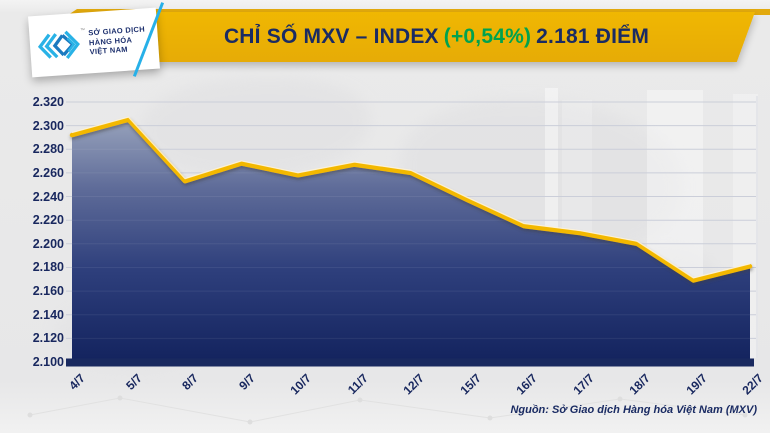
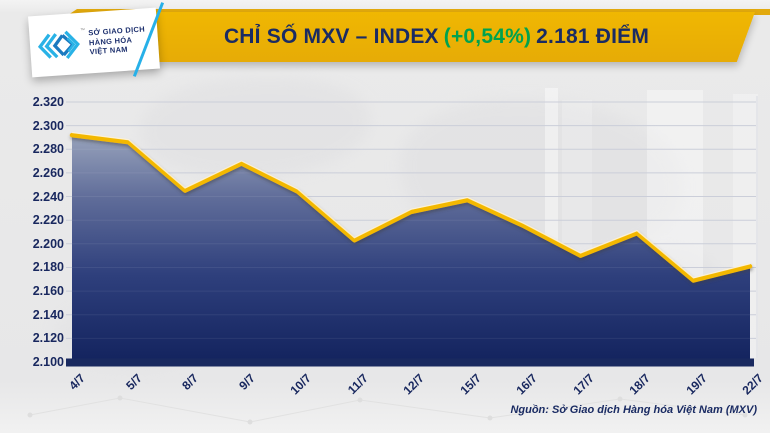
5/7: 2305 -> 2286
8/7: 2253 -> 2245
10/7: 2258 -> 2244
11/7: 2267 -> 2203
12/7: 2260 -> 2227
17/7: 2209 -> 2190
18/7: 2200 -> 2209
